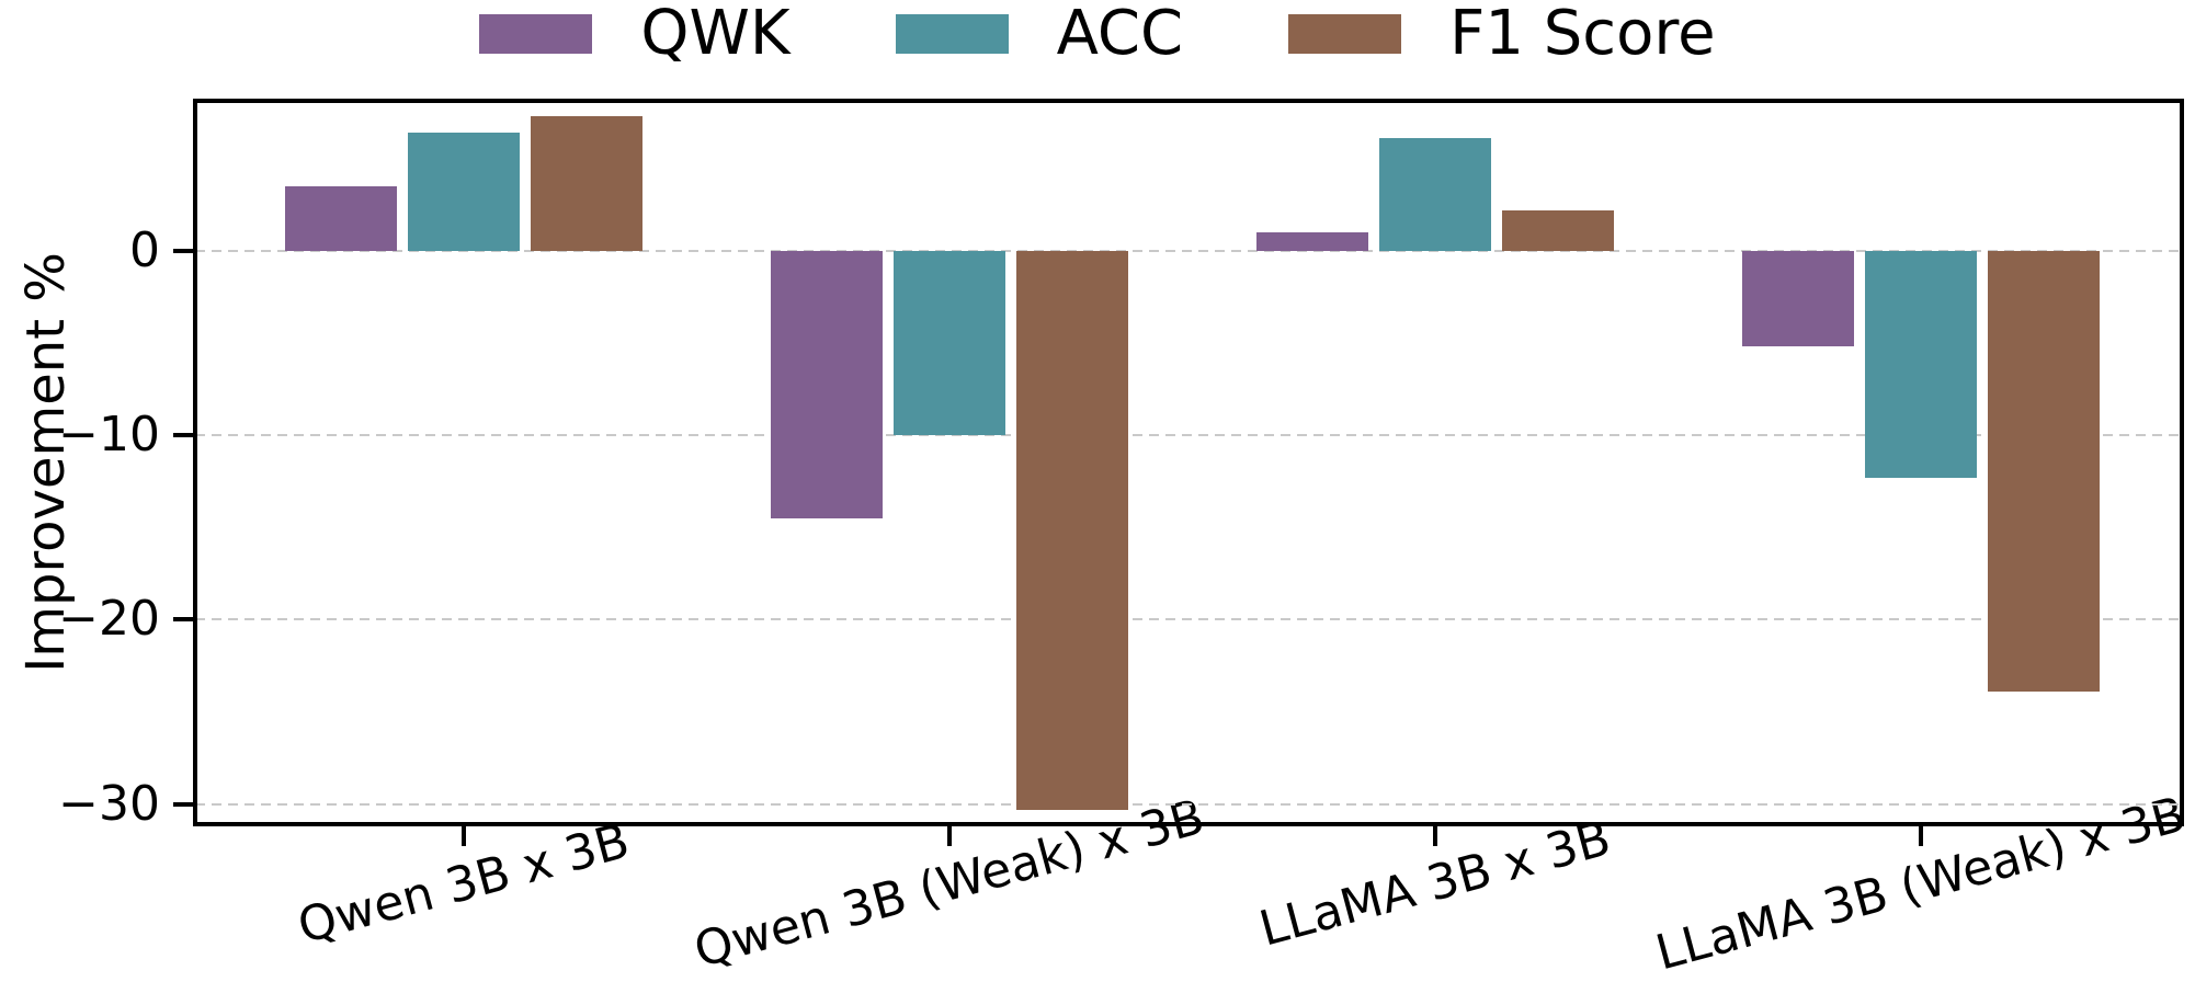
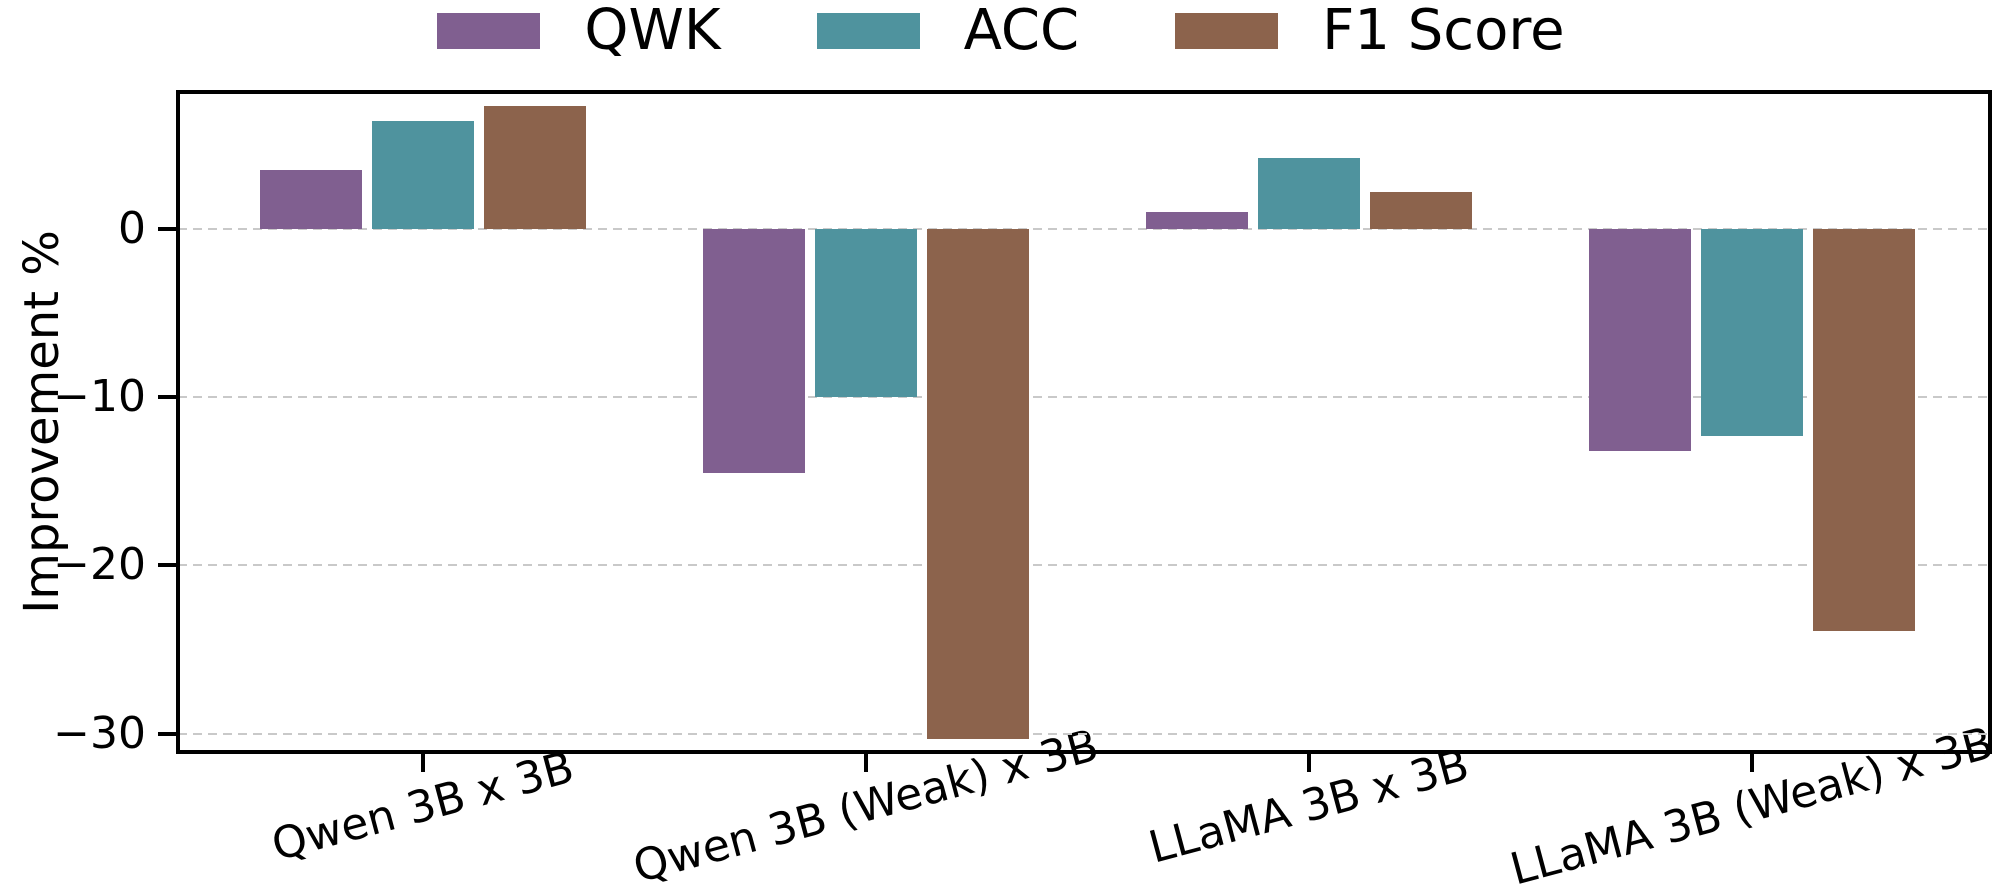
ACC/LLaMA 3B x 3B: 6.1 -> 4.2
QWK/LLaMA 3B (Weak) x 3B: -5.2 -> -13.2
